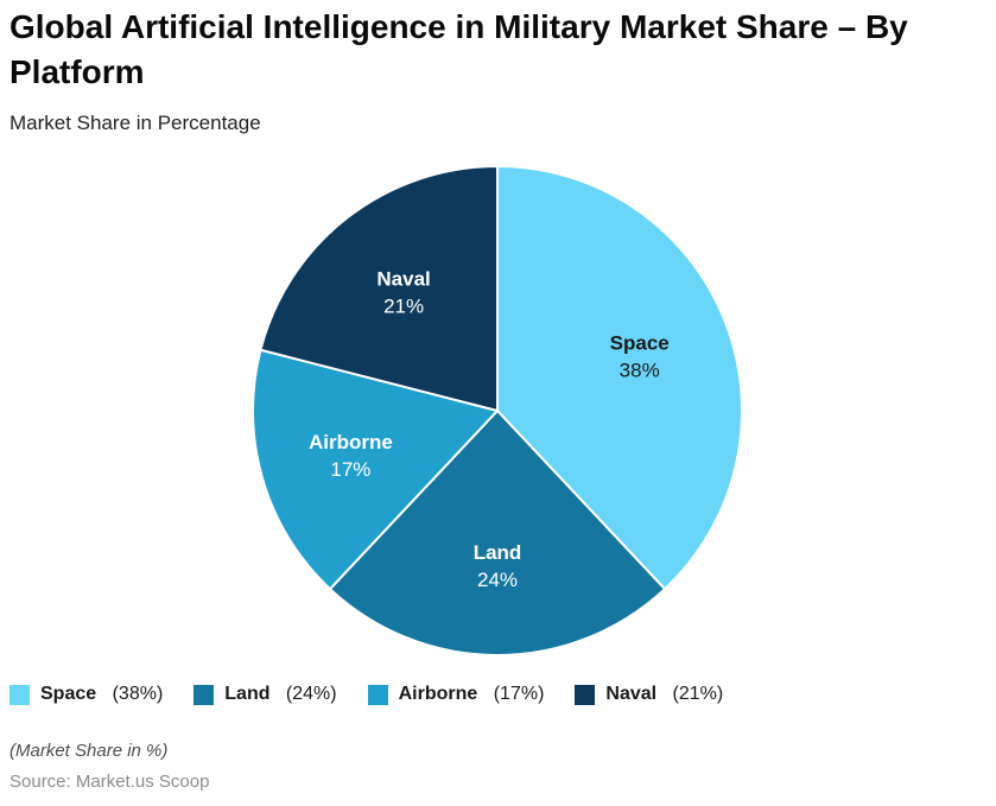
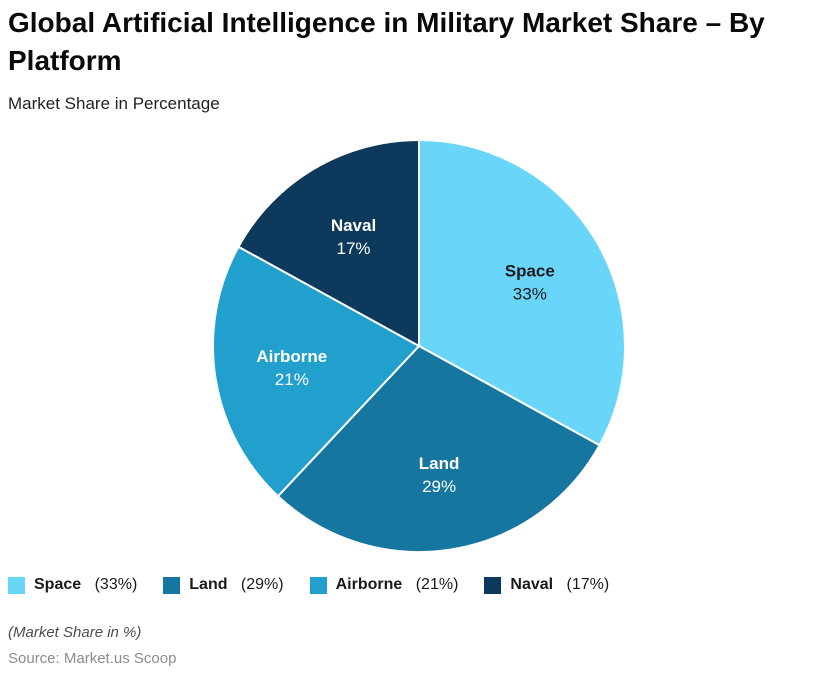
Space: 38% -> 33%
Land: 24% -> 29%
Airborne: 17% -> 21%
Naval: 21% -> 17%
